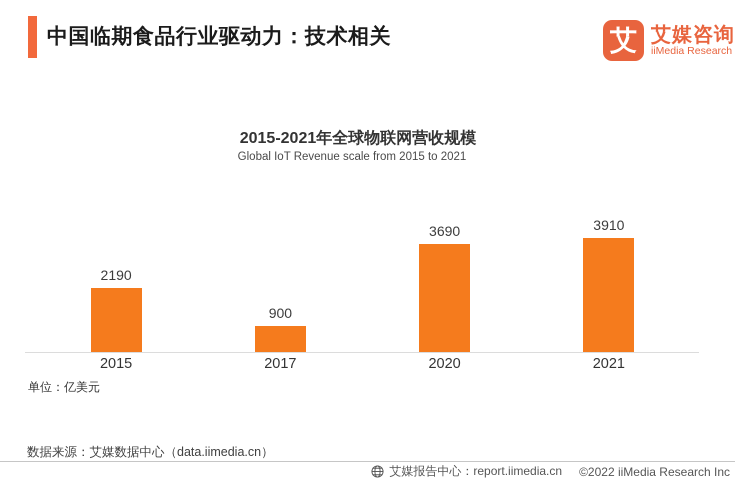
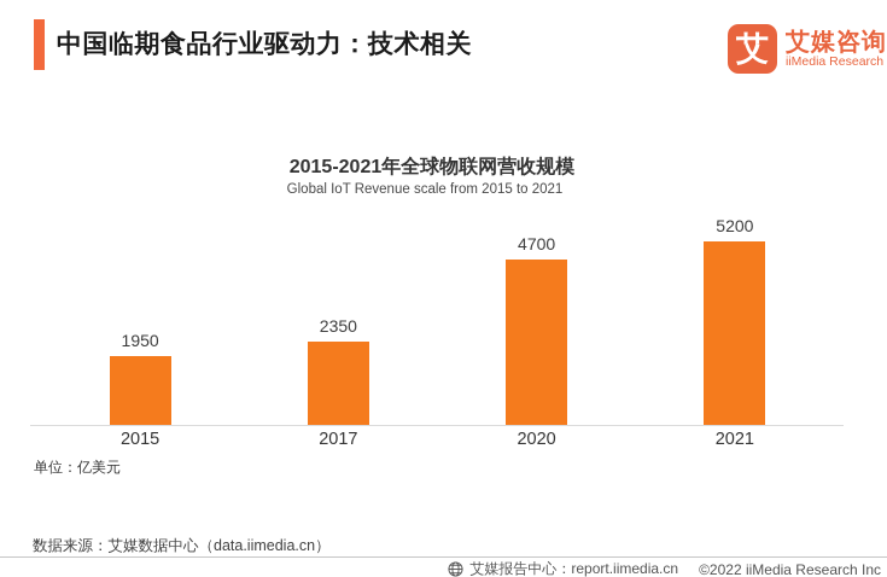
2015: 2190 -> 1950
2017: 900 -> 2350
2020: 3690 -> 4700
2021: 3910 -> 5200
